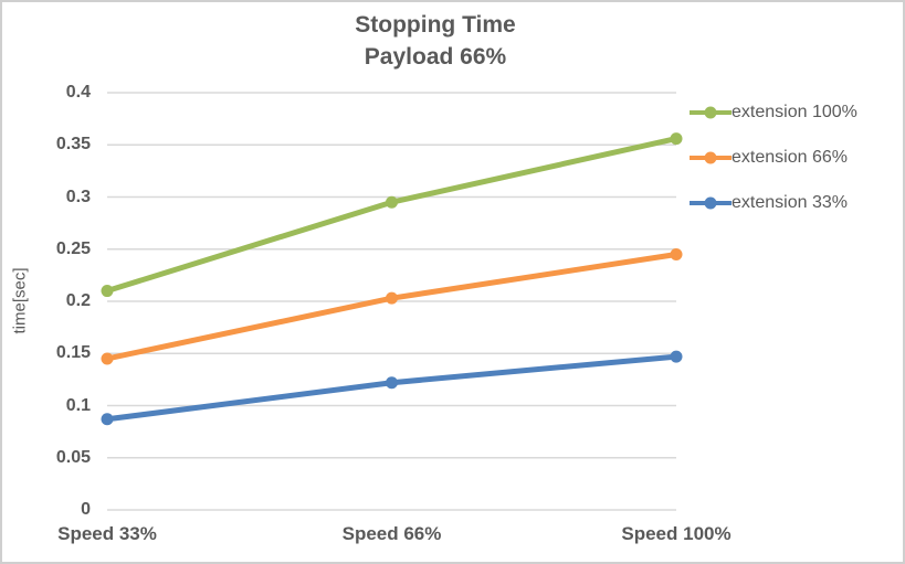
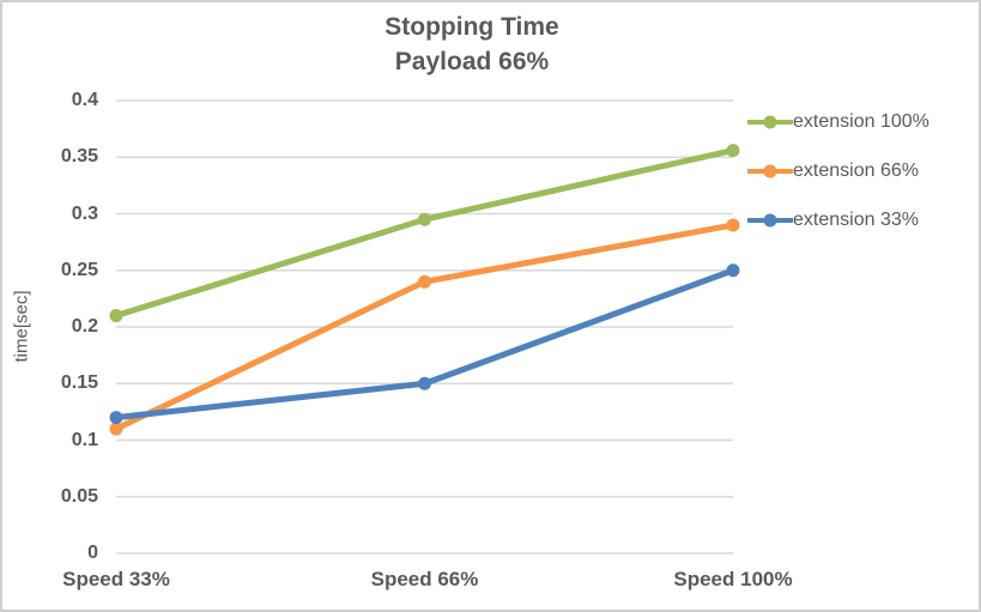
extension 66%/Speed 33%: 0.14 -> 0.11
extension 33%/Speed 33%: 0.09 -> 0.12
extension 66%/Speed 66%: 0.20 -> 0.24
extension 33%/Speed 66%: 0.12 -> 0.15
extension 66%/Speed 100%: 0.24 -> 0.29
extension 33%/Speed 100%: 0.15 -> 0.25
